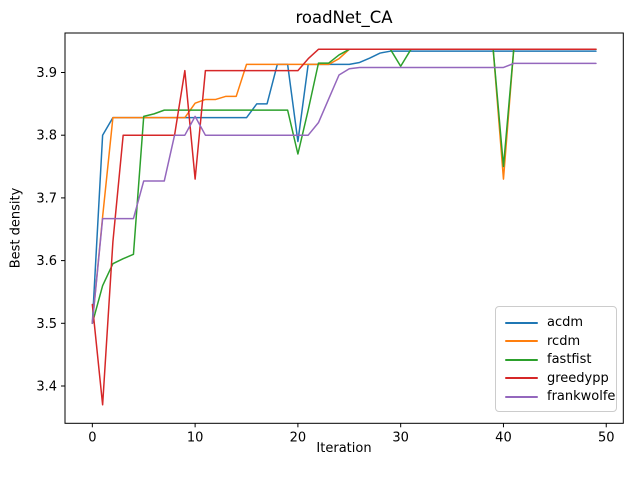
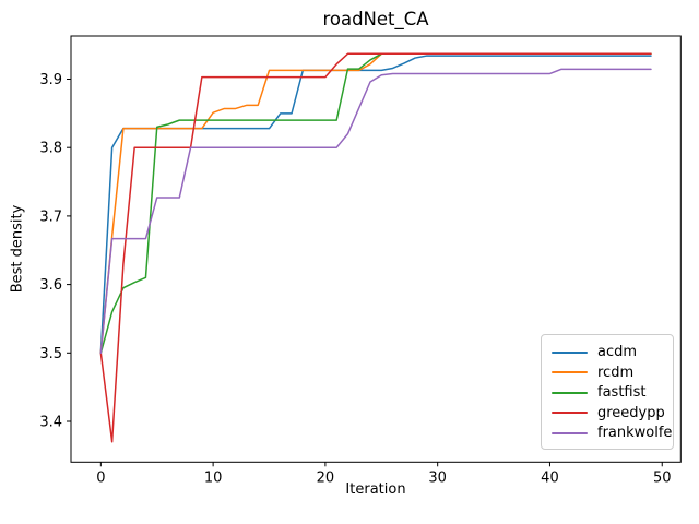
greedypp/0: 3.53 -> 3.50
greedypp/10: 3.73 -> 3.90
frankwolfe/10: 3.83 -> 3.80
acdm/20: 3.79 -> 3.91
fastfist/20: 3.77 -> 3.84
fastfist/30: 3.91 -> 3.94
rcdm/40: 3.73 -> 3.94
fastfist/40: 3.75 -> 3.94
